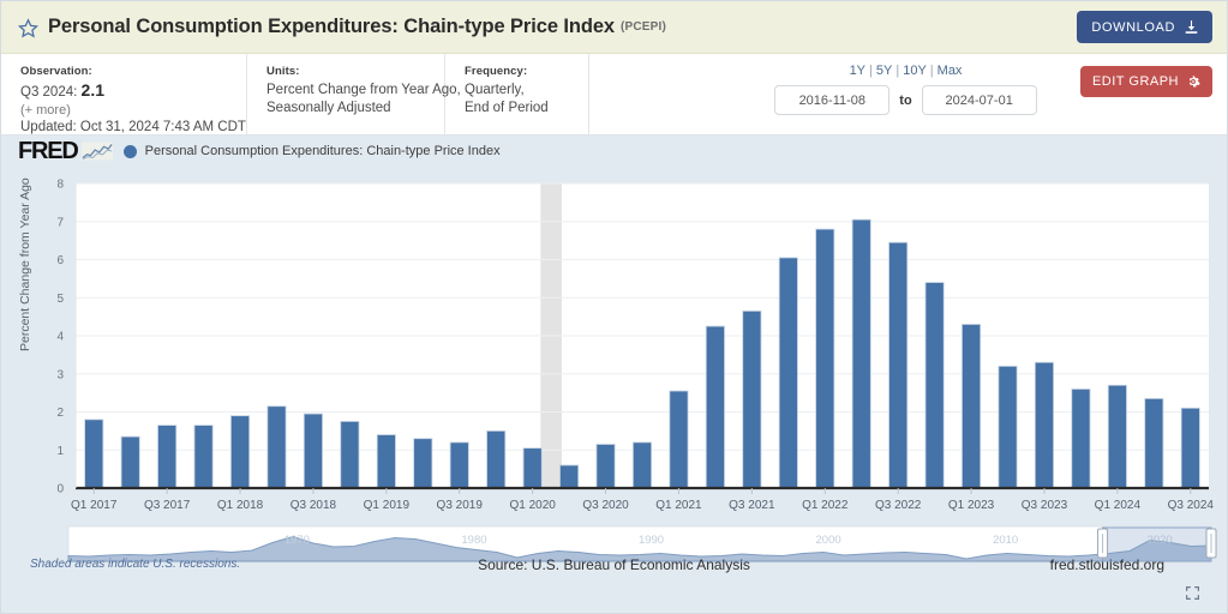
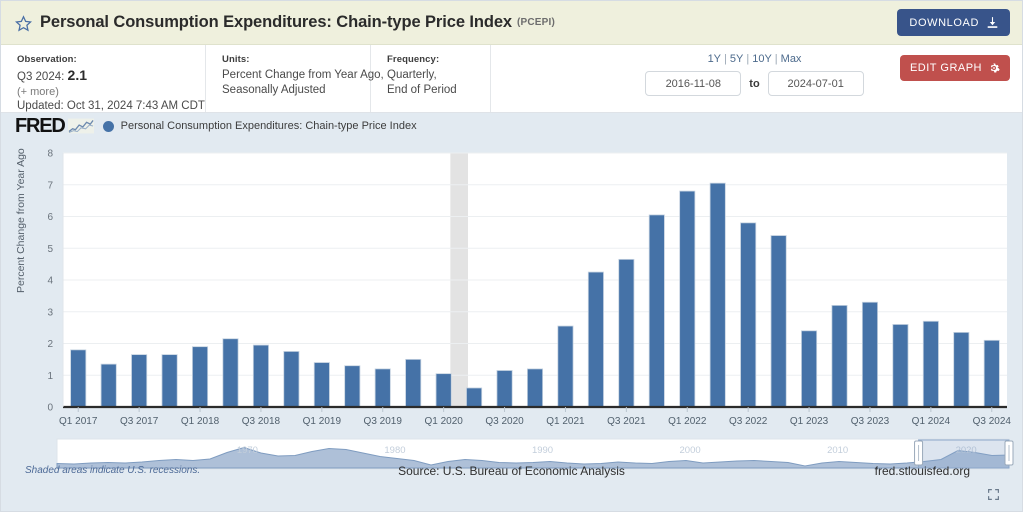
Q3 2022: 6.5 -> 5.8
Q1 2023: 4.3 -> 2.4
